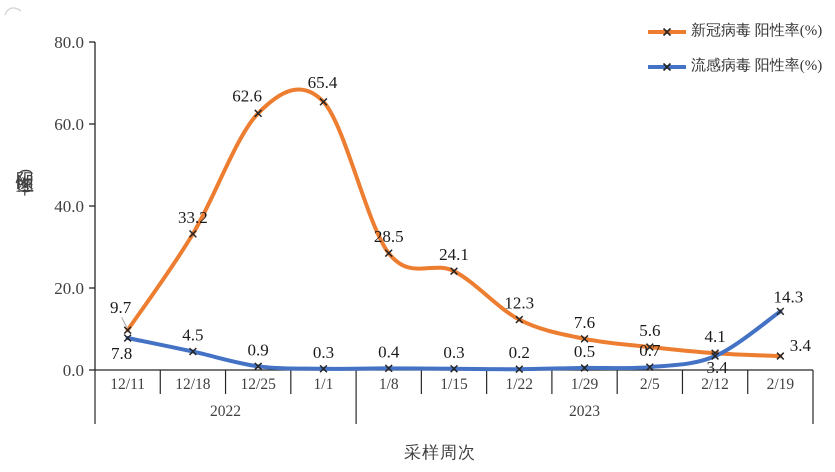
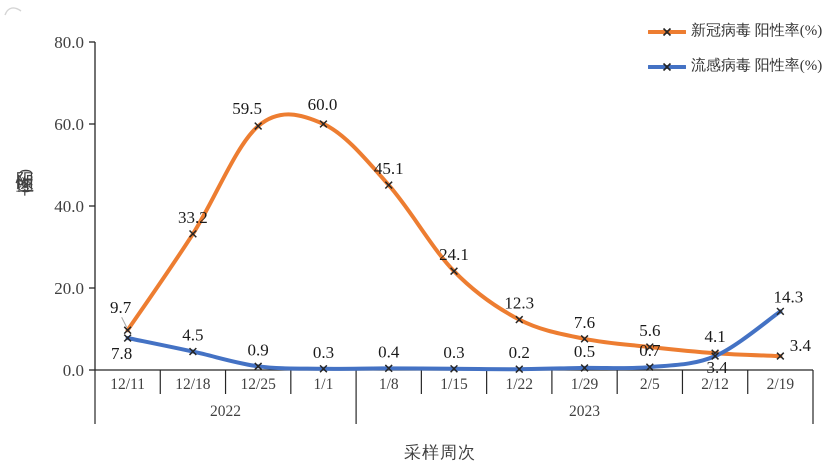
新冠病毒 阳性率(%)/12/25: 62.6 -> 59.5
新冠病毒 阳性率(%)/1/1: 65.4 -> 60.0
新冠病毒 阳性率(%)/1/8: 28.5 -> 45.1
